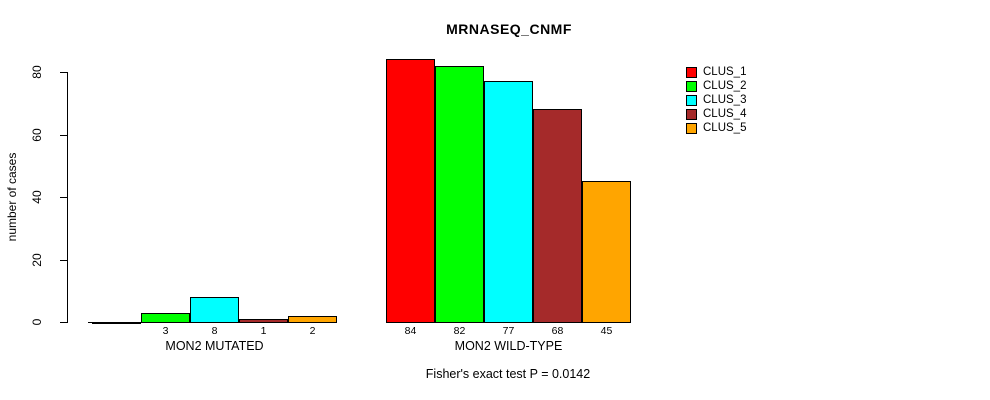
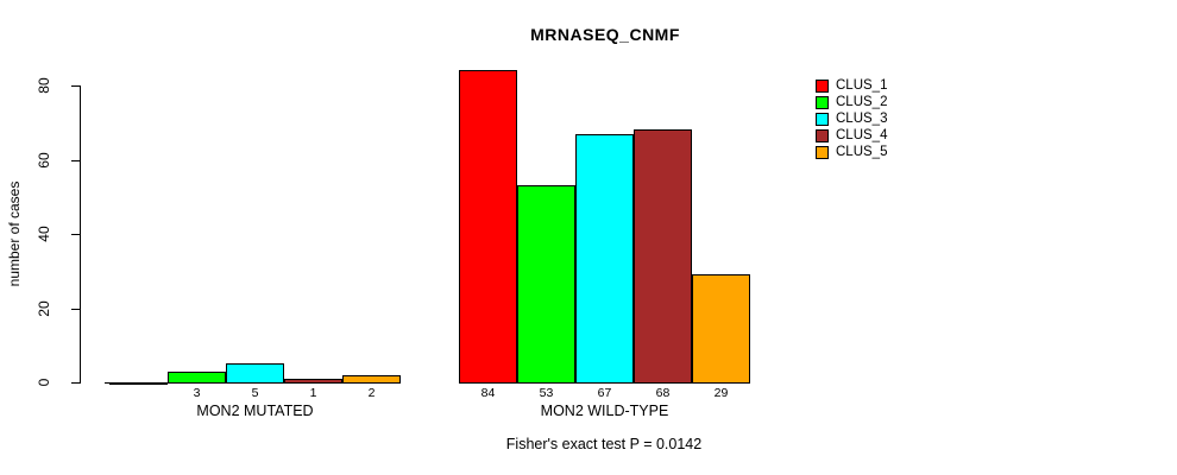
CLUS_3/MON2 MUTATED: 8 -> 5
CLUS_2/MON2 WILD-TYPE: 82 -> 53
CLUS_3/MON2 WILD-TYPE: 77 -> 67
CLUS_5/MON2 WILD-TYPE: 45 -> 29
